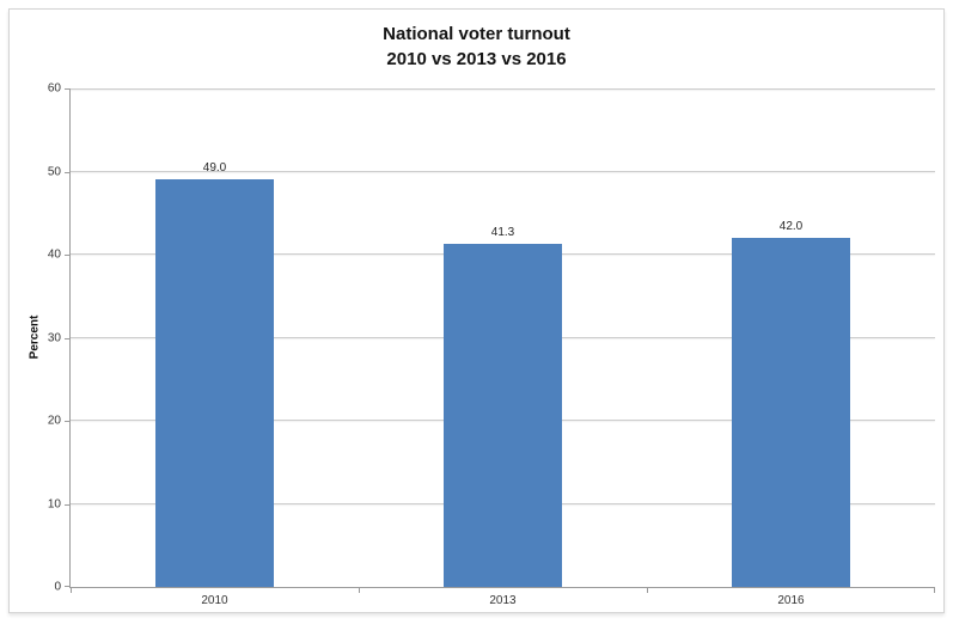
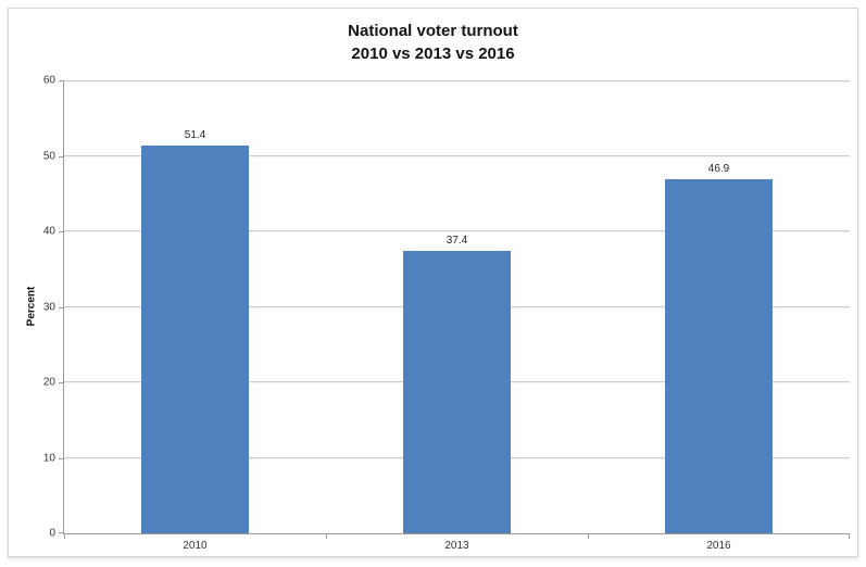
2010: 49.0 -> 51.4
2013: 41.3 -> 37.4
2016: 42.0 -> 46.9
